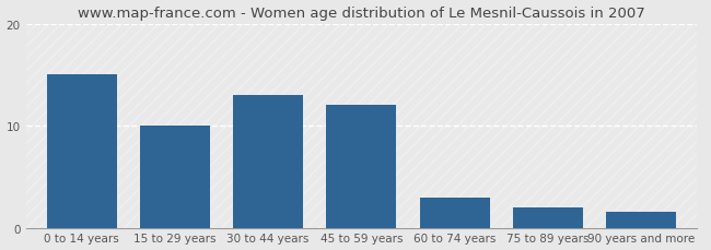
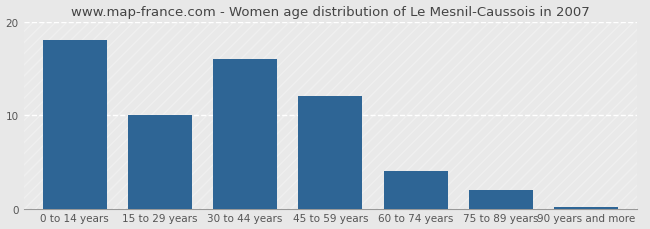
0 to 14 years: 15.0 -> 18.0
30 to 44 years: 13.0 -> 16.0
60 to 74 years: 3.0 -> 4.0
90 years and more: 1.6 -> 0.2
